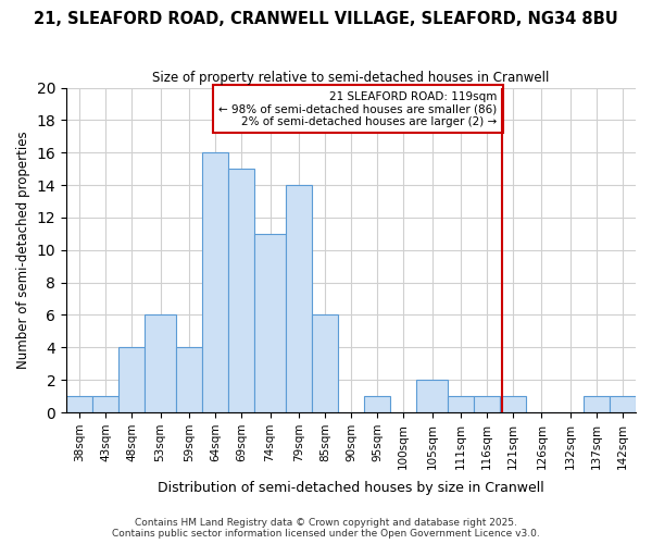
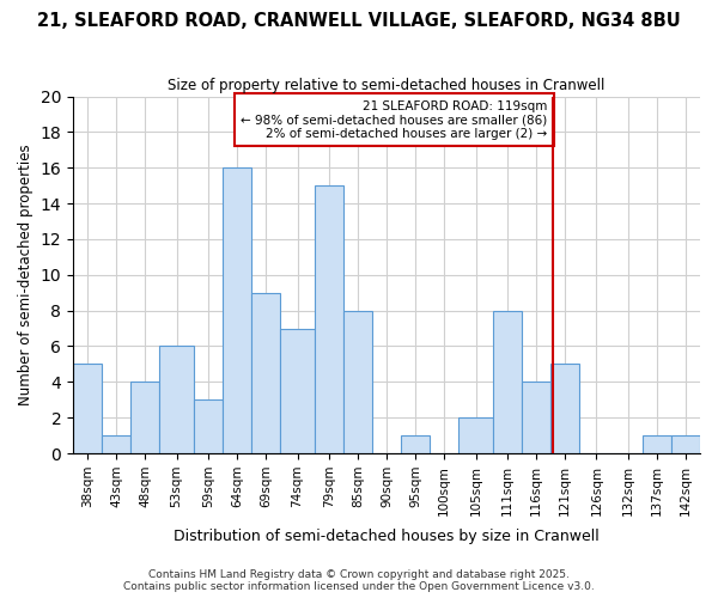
38sqm: 1 -> 5
59sqm: 4 -> 3
69sqm: 15 -> 9
74sqm: 11 -> 7
79sqm: 14 -> 15
85sqm: 6 -> 8
111sqm: 1 -> 8
116sqm: 1 -> 4
121sqm: 1 -> 5
